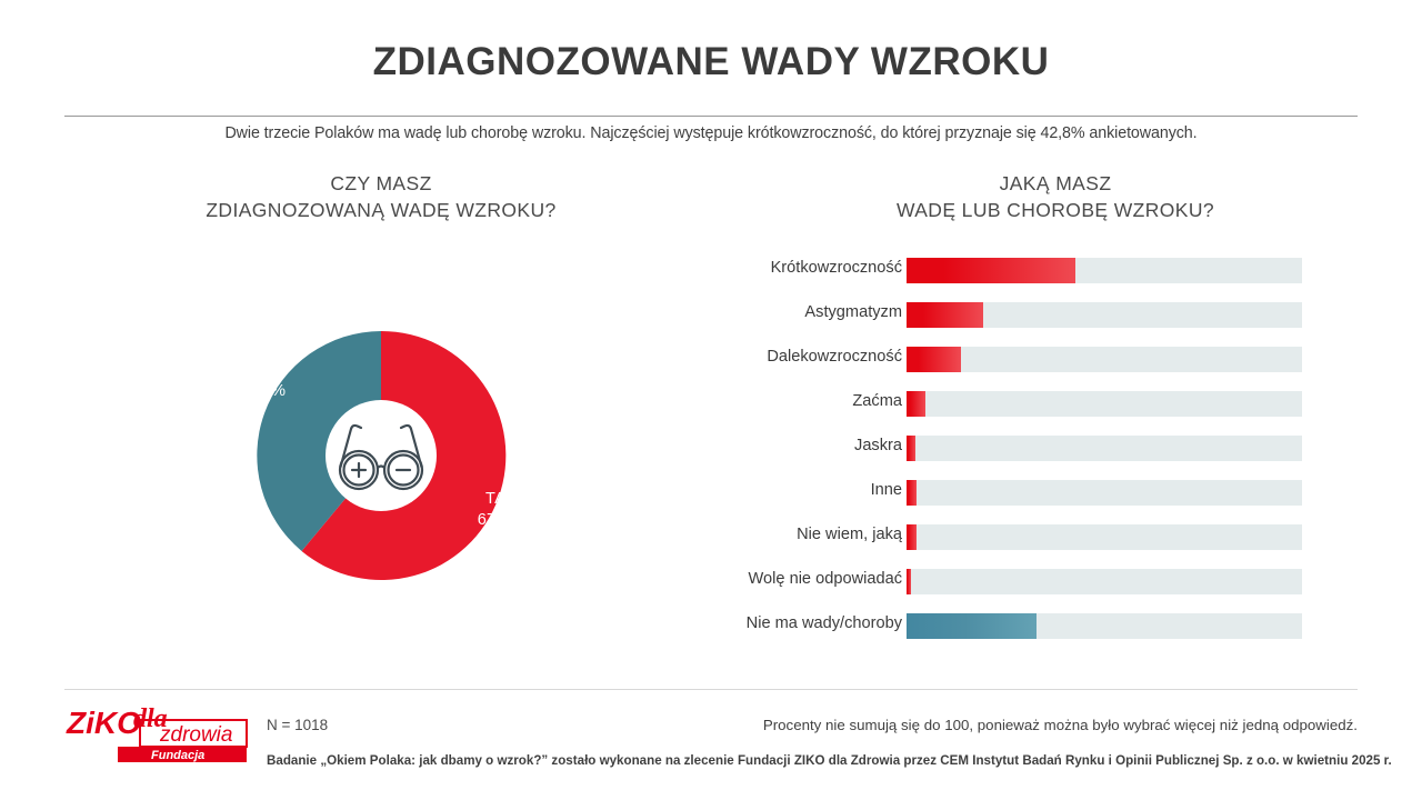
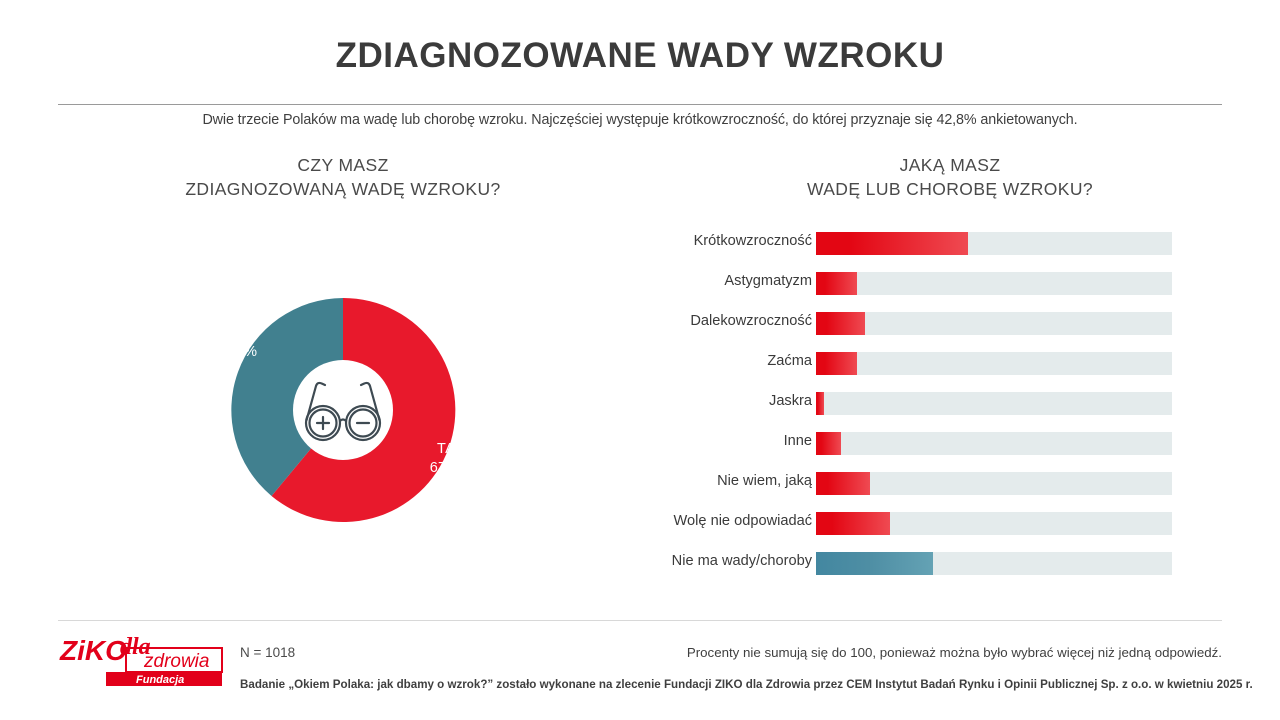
Astygmatyzm: 19,4% -> 11,4%
Zaćma: 4,7% -> 11,6%
Inne: 2,5% -> 7,0%
Nie wiem, jaką: 2,5% -> 15,2%
Wolę nie odpowiadać: 0,6% -> 20,7%
